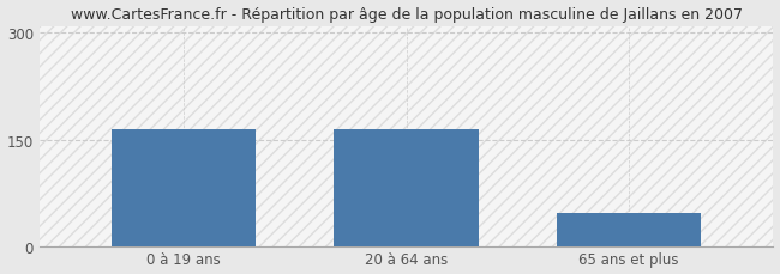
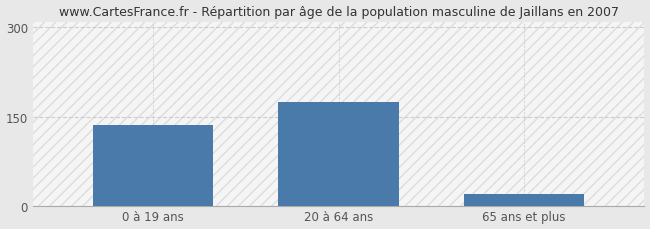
0 à 19 ans: 164 -> 135
20 à 64 ans: 164 -> 175
65 ans et plus: 46 -> 20
